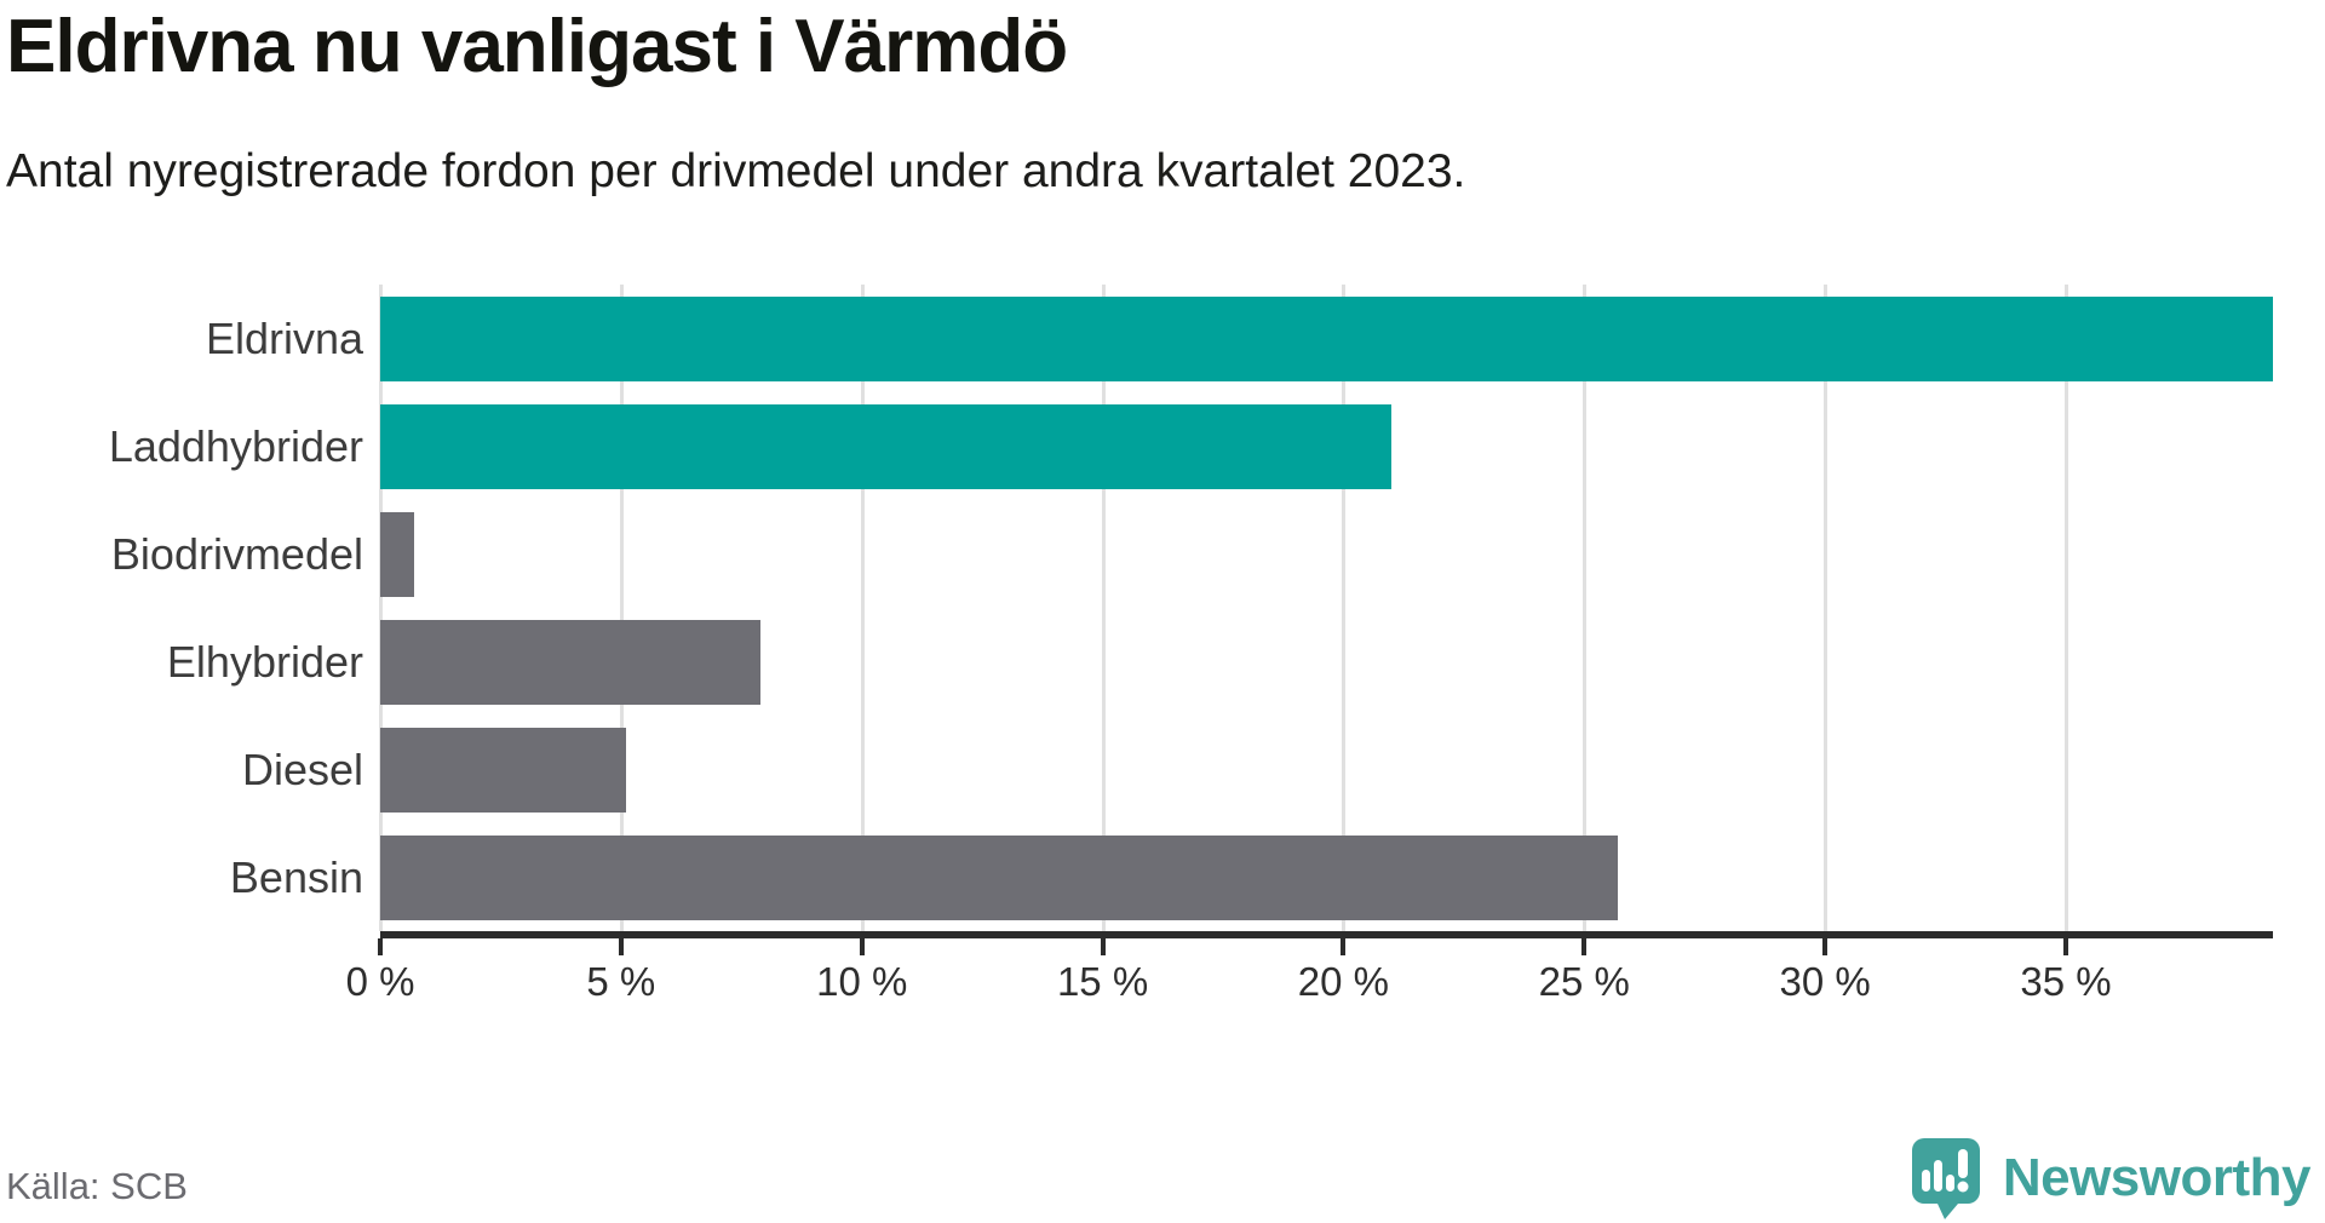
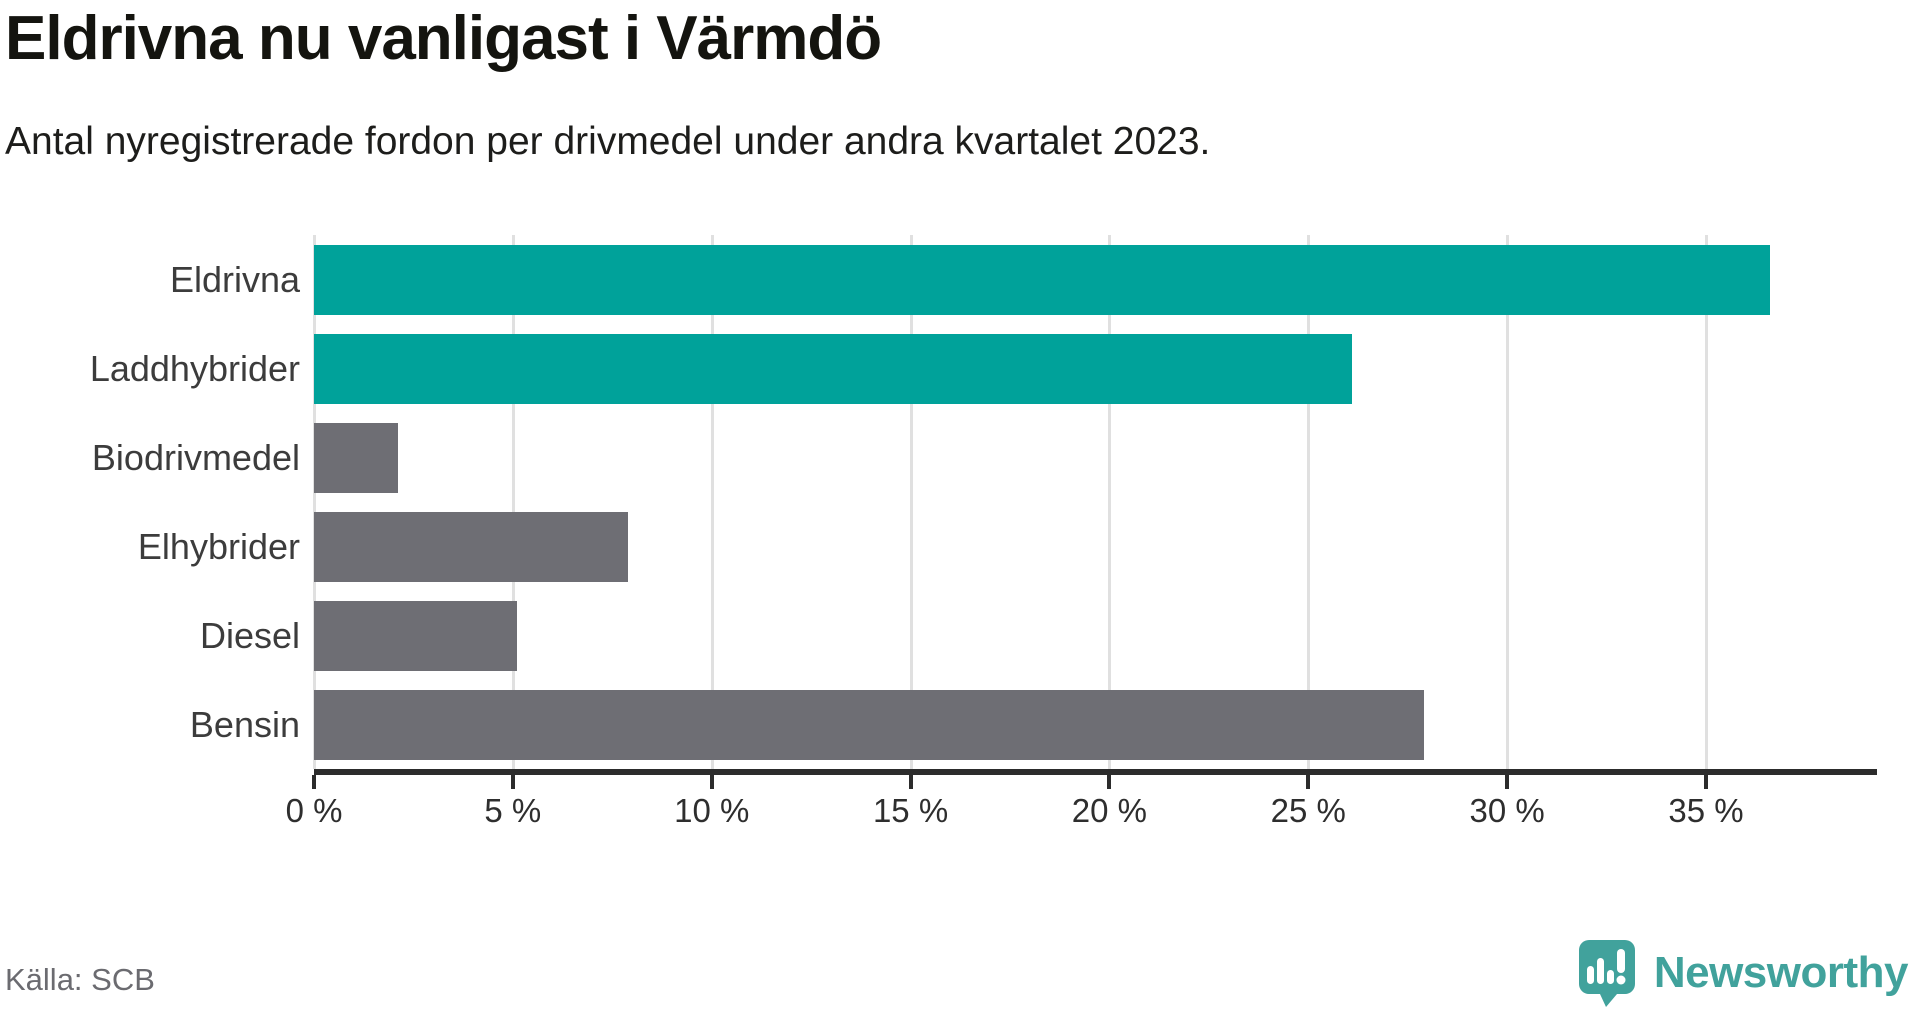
Eldrivna: 39.3% -> 36.6%
Laddhybrider: 21.0% -> 26.1%
Biodrivmedel: 0.7% -> 2.1%
Bensin: 25.7% -> 27.9%
